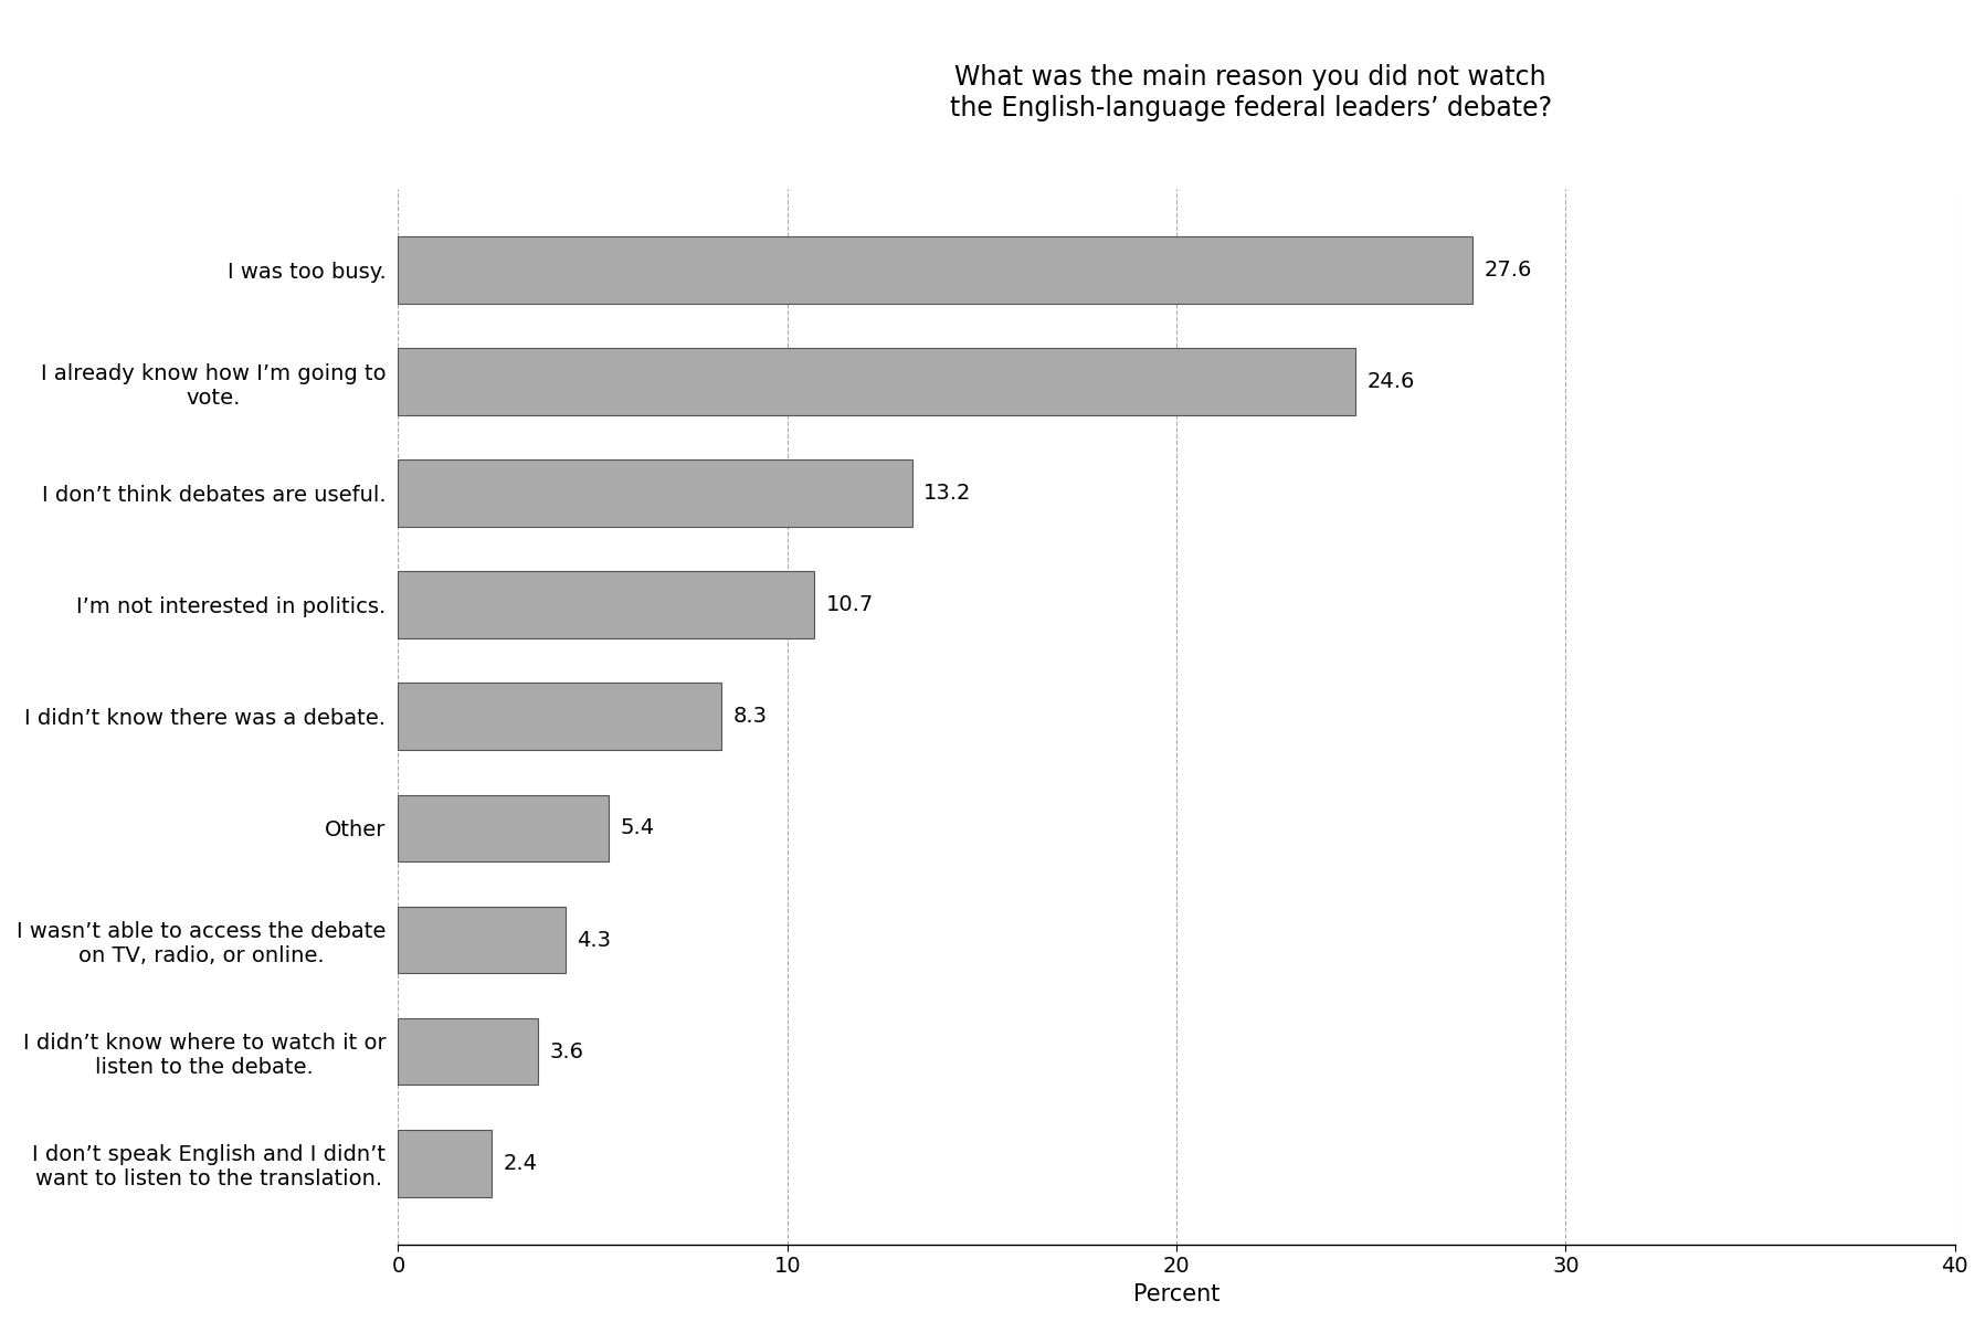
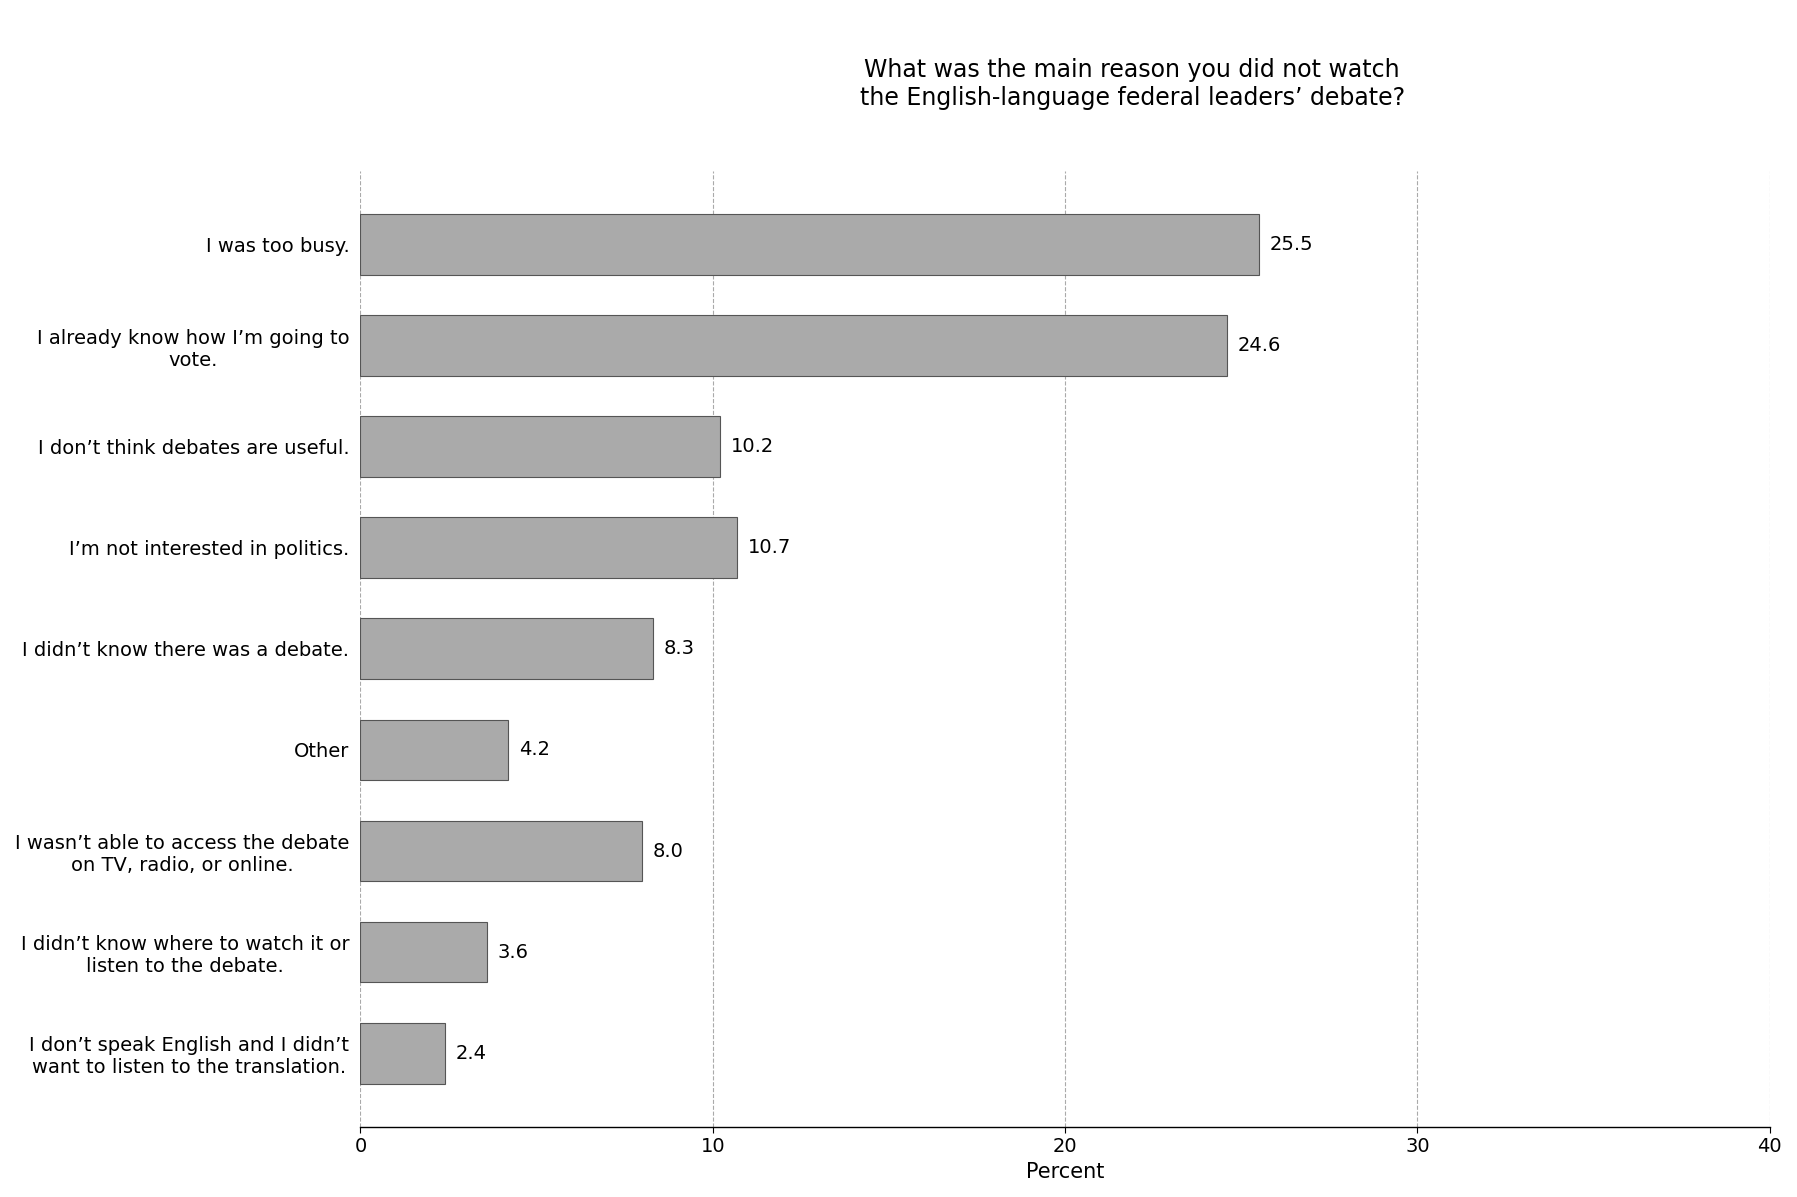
I was too busy.: 27.6 -> 25.5
I don’t think debates are useful.: 13.2 -> 10.2
Other: 5.4 -> 4.2
I wasn’t able to access the debate on TV, radio, or online.: 4.3 -> 8.0
